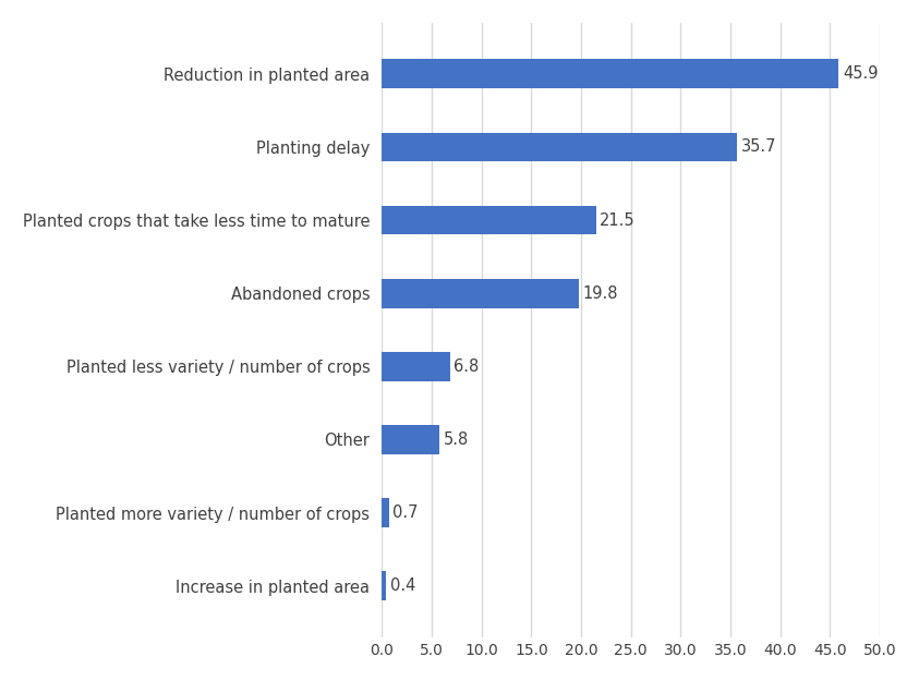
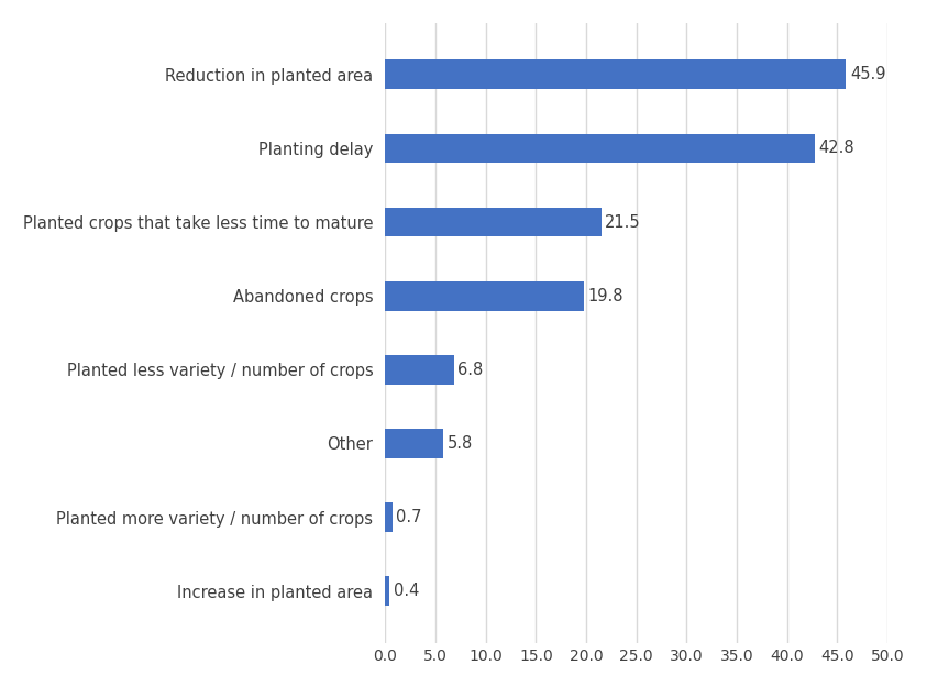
Planting delay: 35.7 -> 42.8
